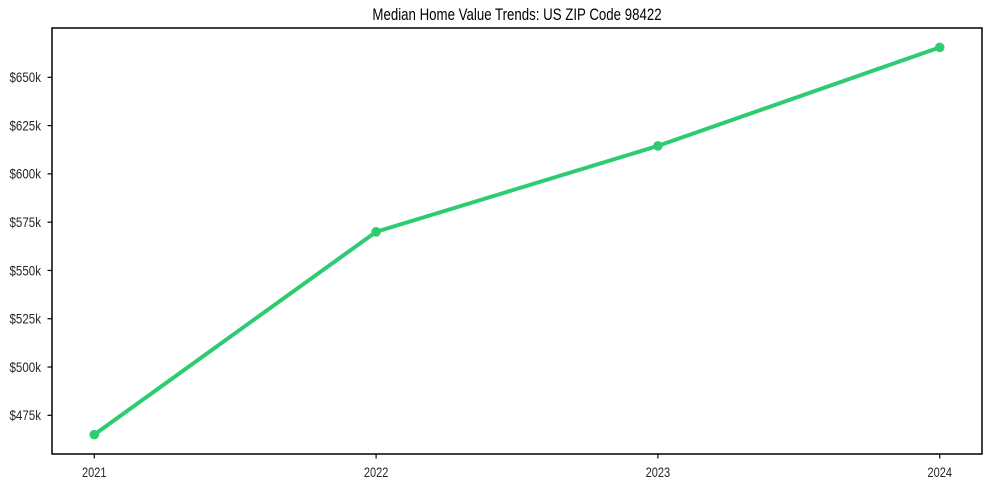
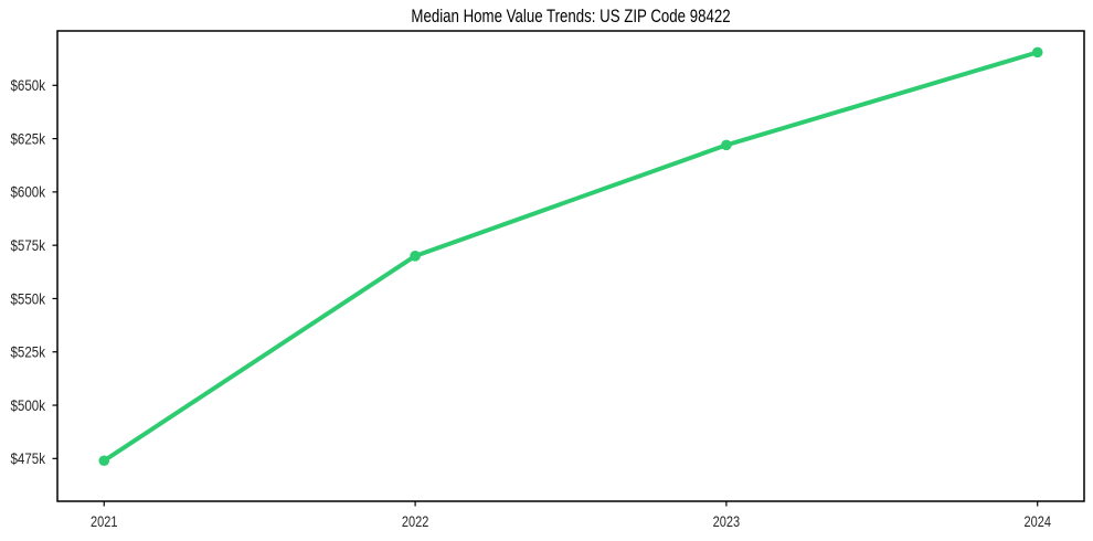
2021: $465k -> $474k
2023: $614k -> $622k
